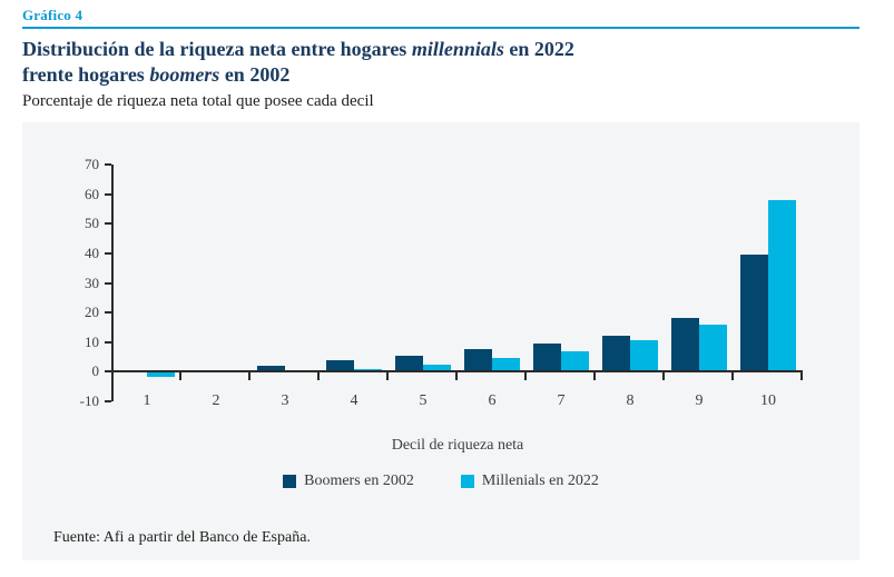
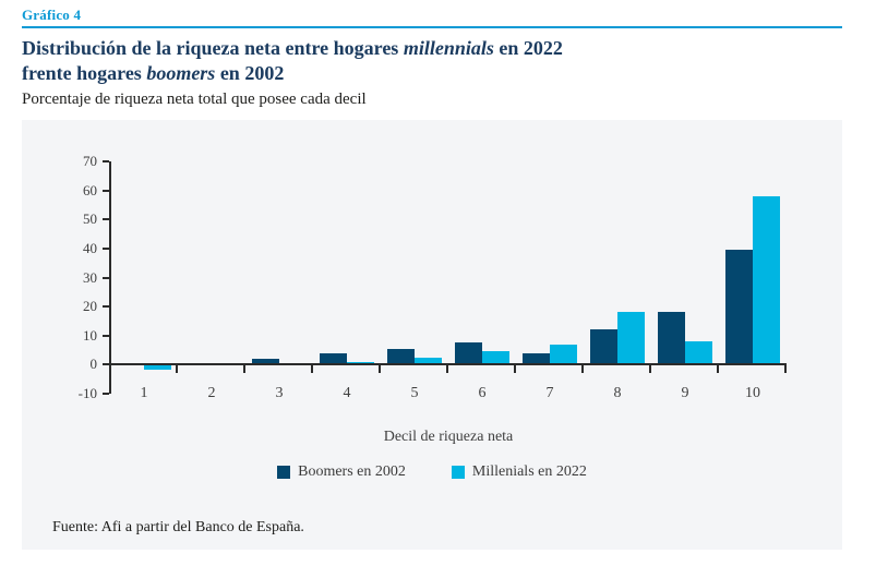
Boomers en 2002/7: 10 -> 4
Millenials en 2022/8: 10 -> 18
Millenials en 2022/9: 16 -> 8
